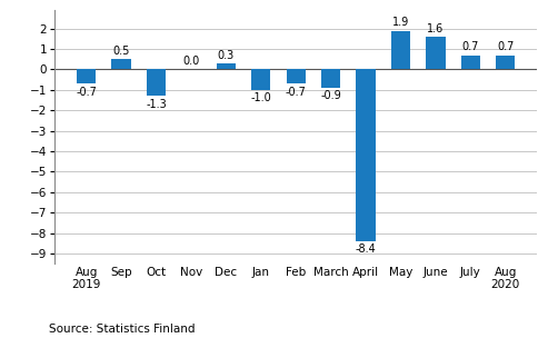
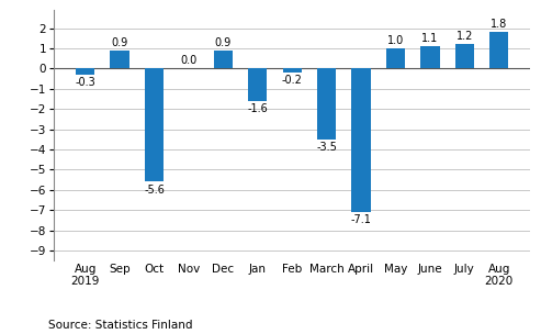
Aug 2019: -0.7 -> -0.3
Sep: 0.5 -> 0.9
Oct: -1.3 -> -5.6
Dec: 0.3 -> 0.9
Jan: -1.0 -> -1.6
Feb: -0.7 -> -0.2
March: -0.9 -> -3.5
April: -8.4 -> -7.1
May: 1.9 -> 1.0
June: 1.6 -> 1.1
July: 0.7 -> 1.2
Aug 2020: 0.7 -> 1.8
